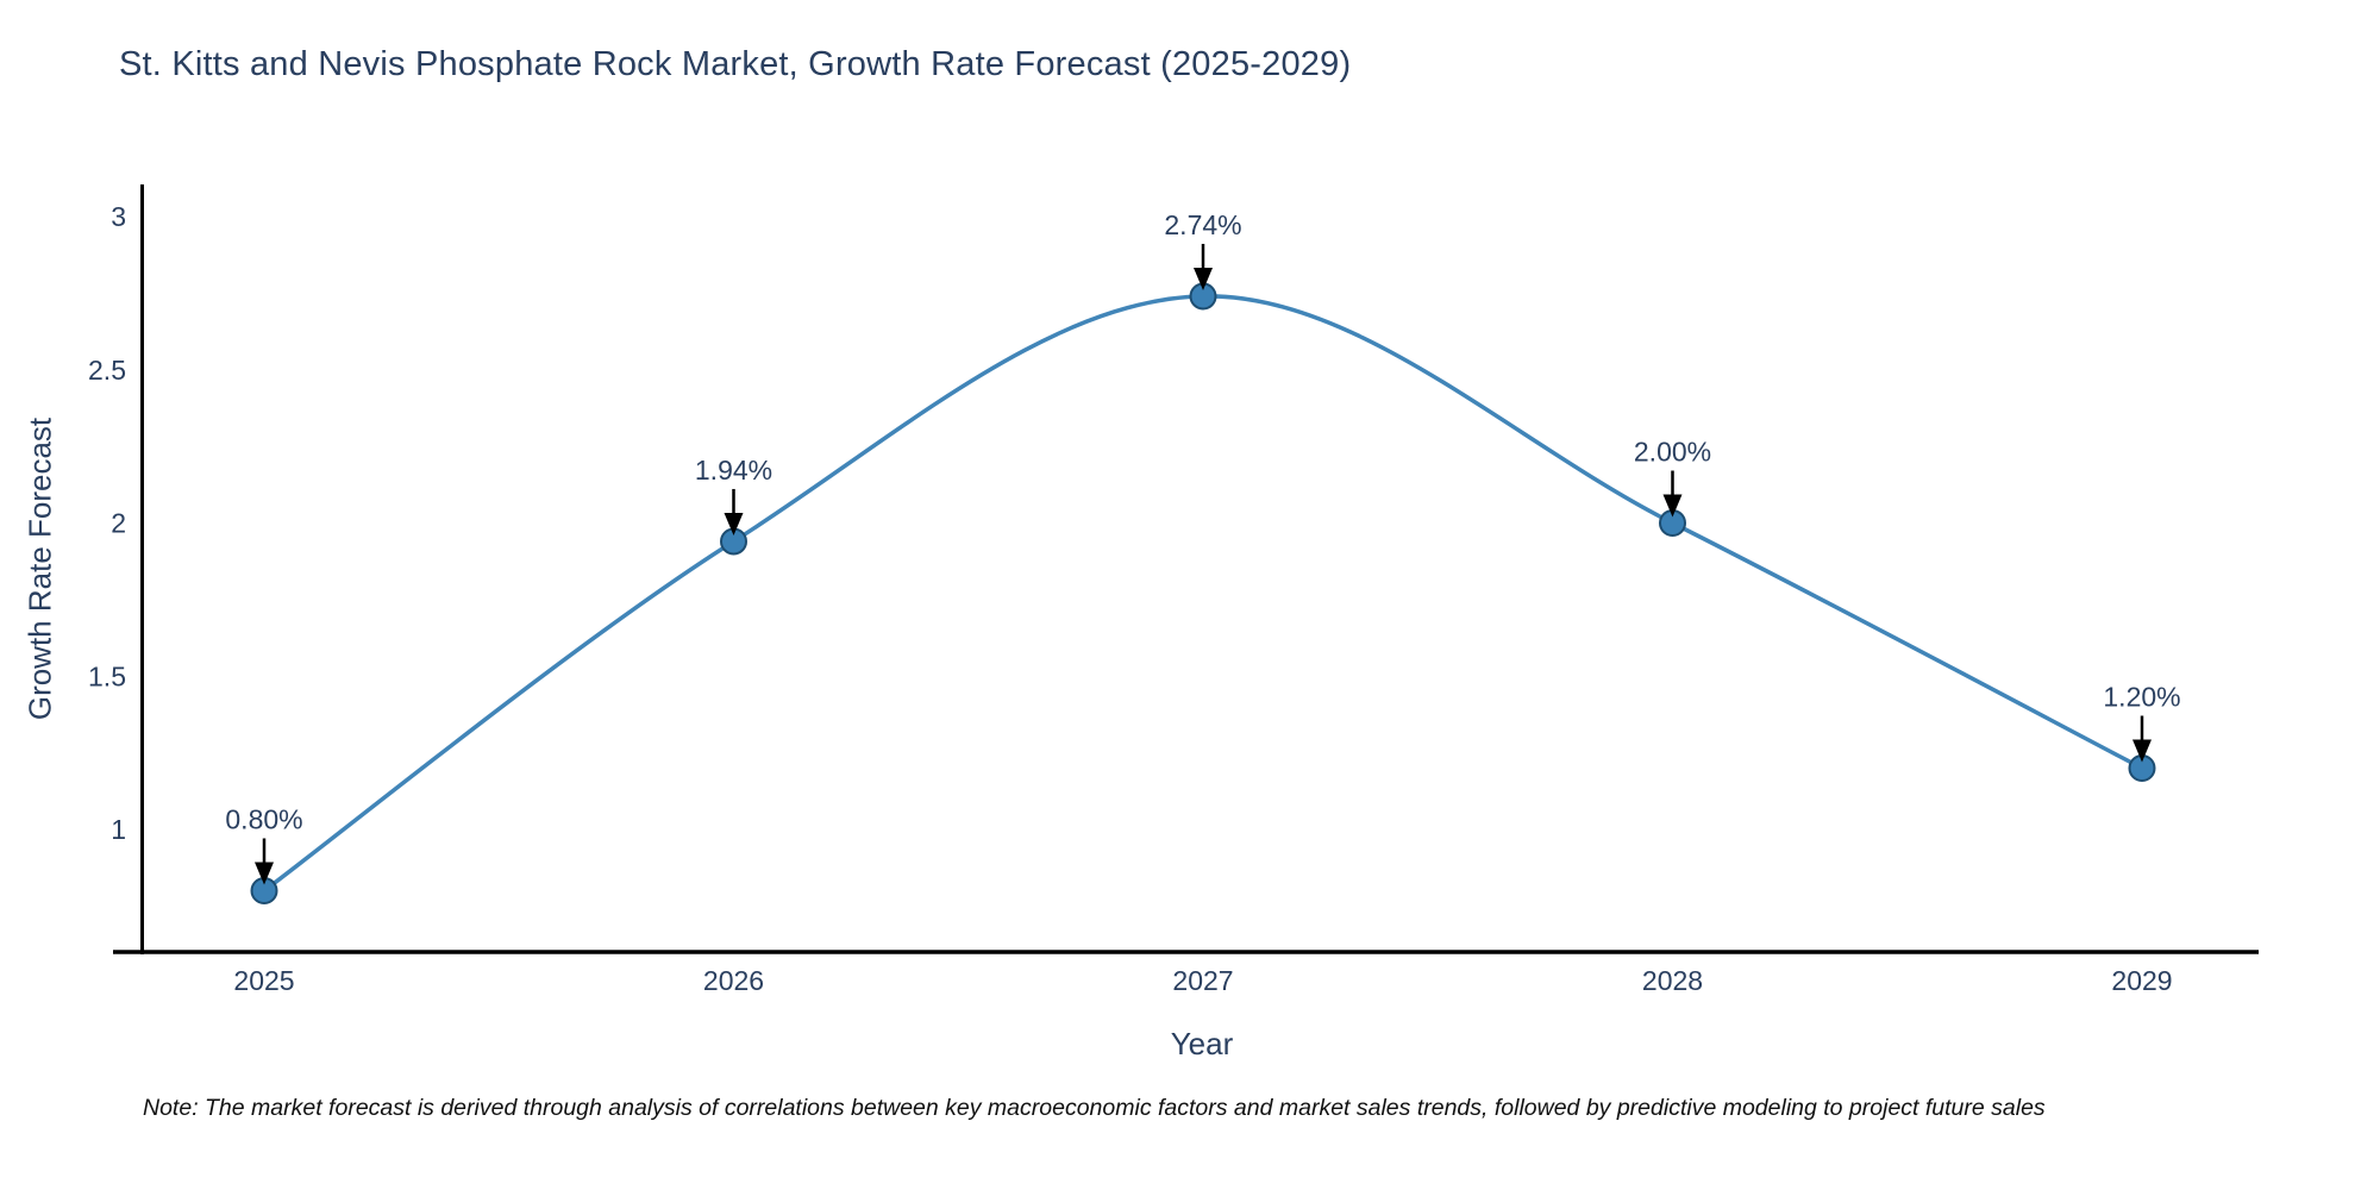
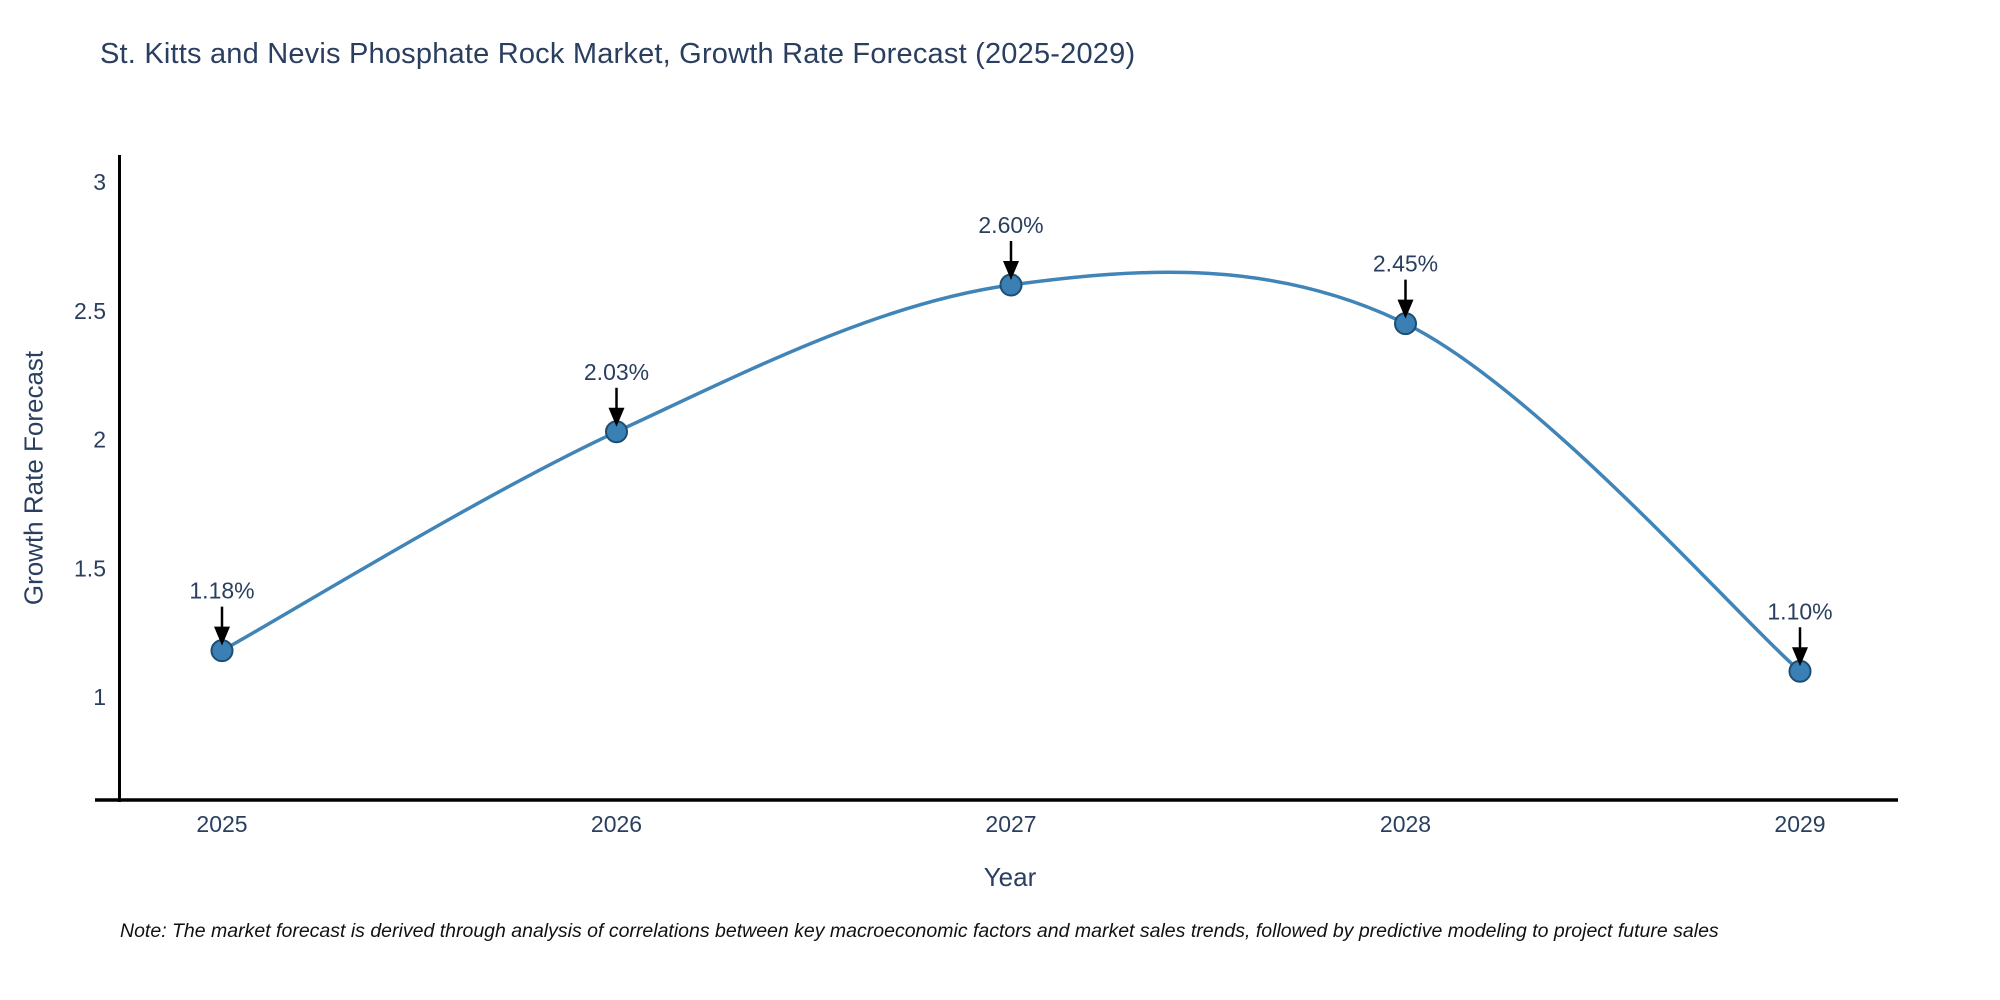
2025: 0.80% -> 1.18%
2026: 1.94% -> 2.03%
2027: 2.74% -> 2.60%
2028: 2.00% -> 2.45%
2029: 1.20% -> 1.10%
